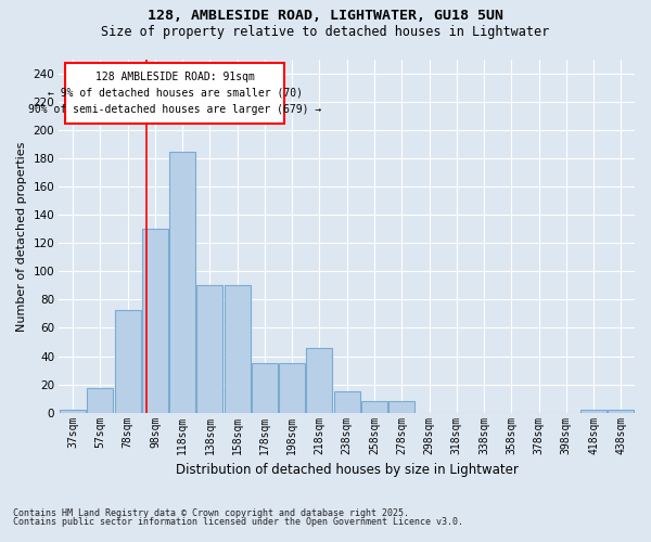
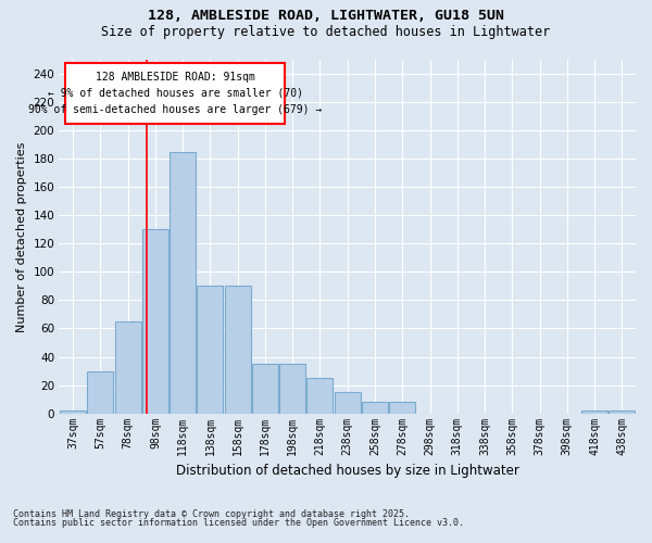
57sqm: 17 -> 30
78sqm: 73 -> 65
218sqm: 46 -> 25
